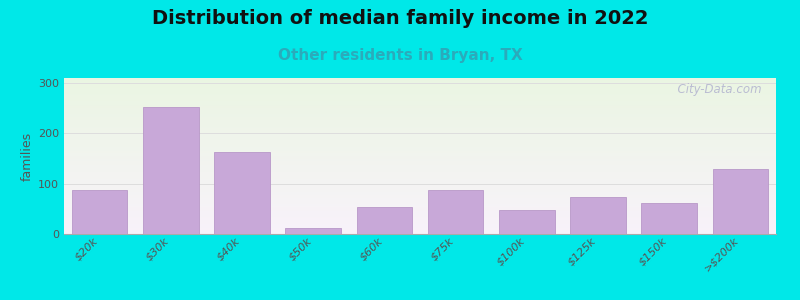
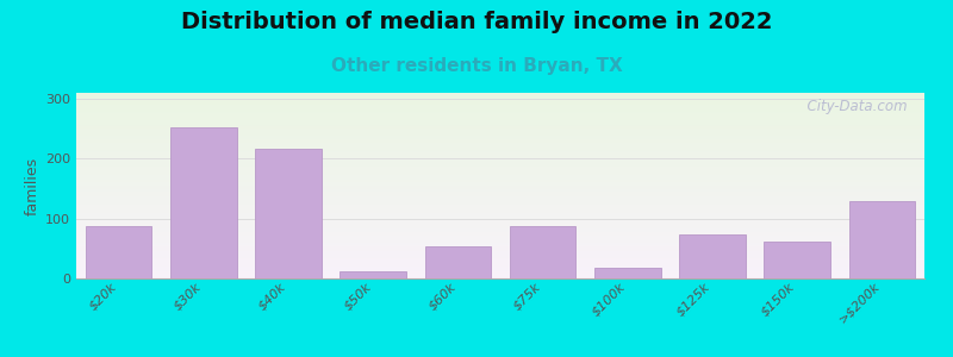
$40k: 163 -> 216
$100k: 48 -> 18
